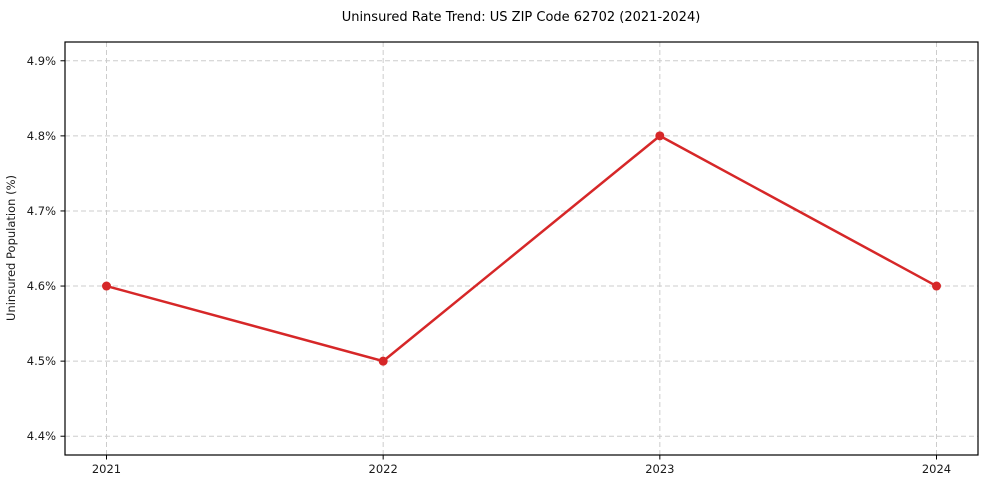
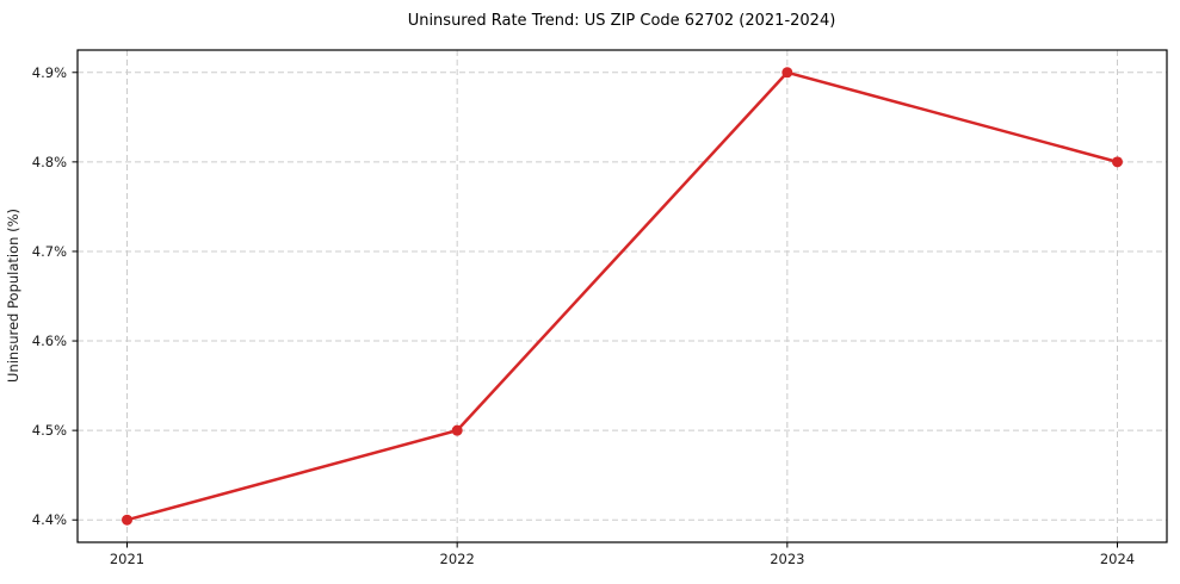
2021: 4.6% -> 4.4%
2023: 4.8% -> 4.9%
2024: 4.6% -> 4.8%
